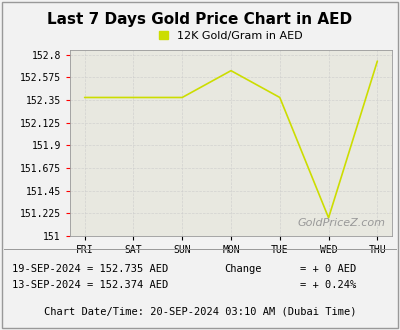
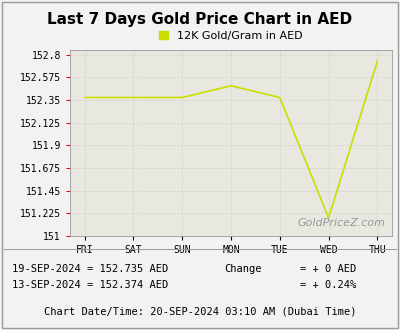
MON: 152.64 -> 152.49
